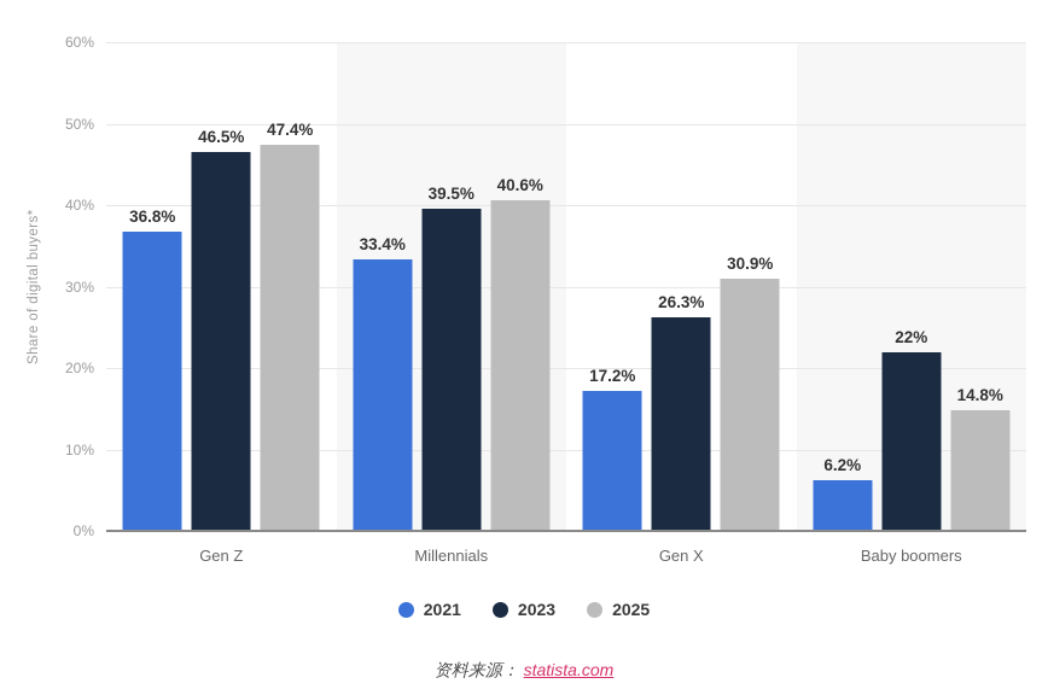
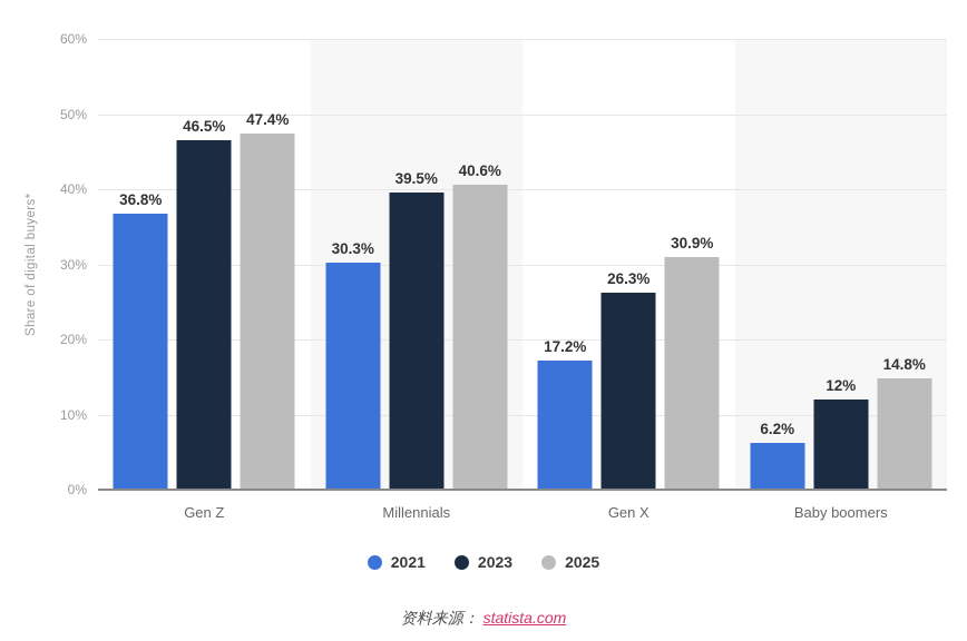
2021/Millennials: 33.4% -> 30.3%
2023/Baby boomers: 22% -> 12%
